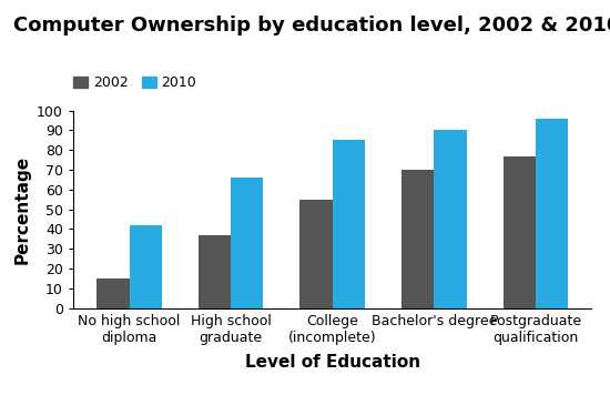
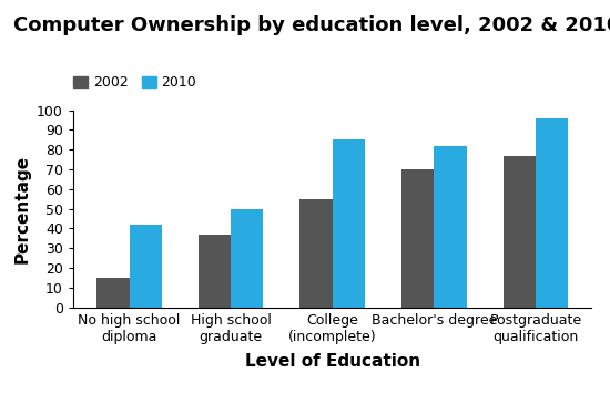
2010/High school graduate: 66 -> 50
2010/Bachelor's degree: 90 -> 82
